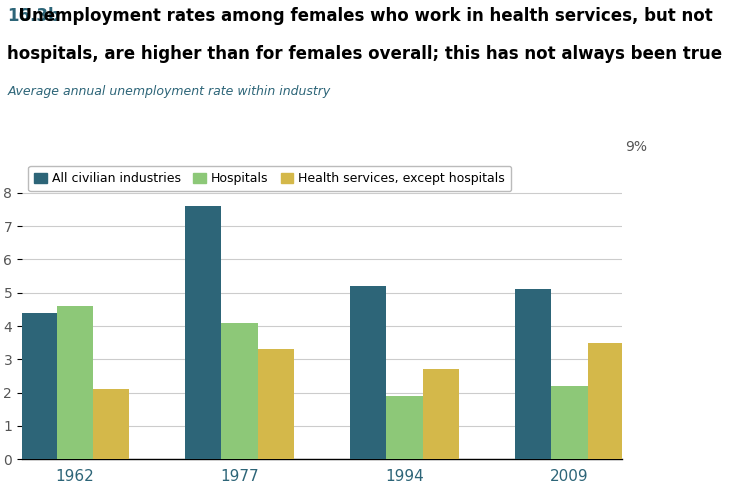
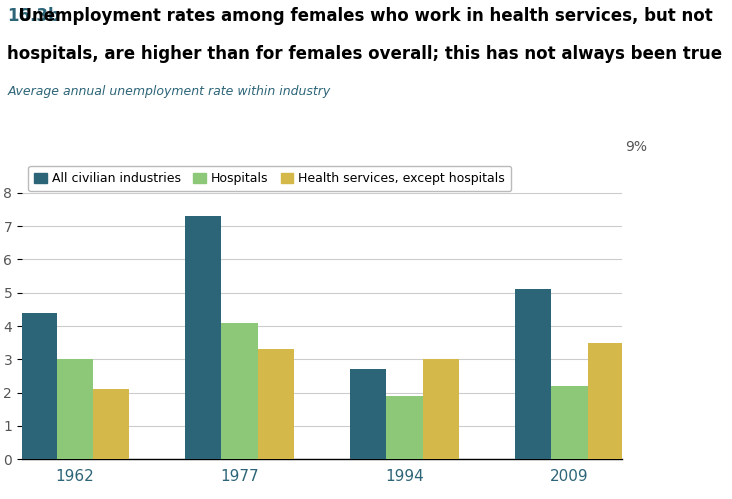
Hospitals/1962: 4.6 -> 3.0
All civilian industries/1977: 7.6 -> 7.3
All civilian industries/1994: 5.2 -> 2.7
Health services, except hospitals/1994: 2.7 -> 3.0
